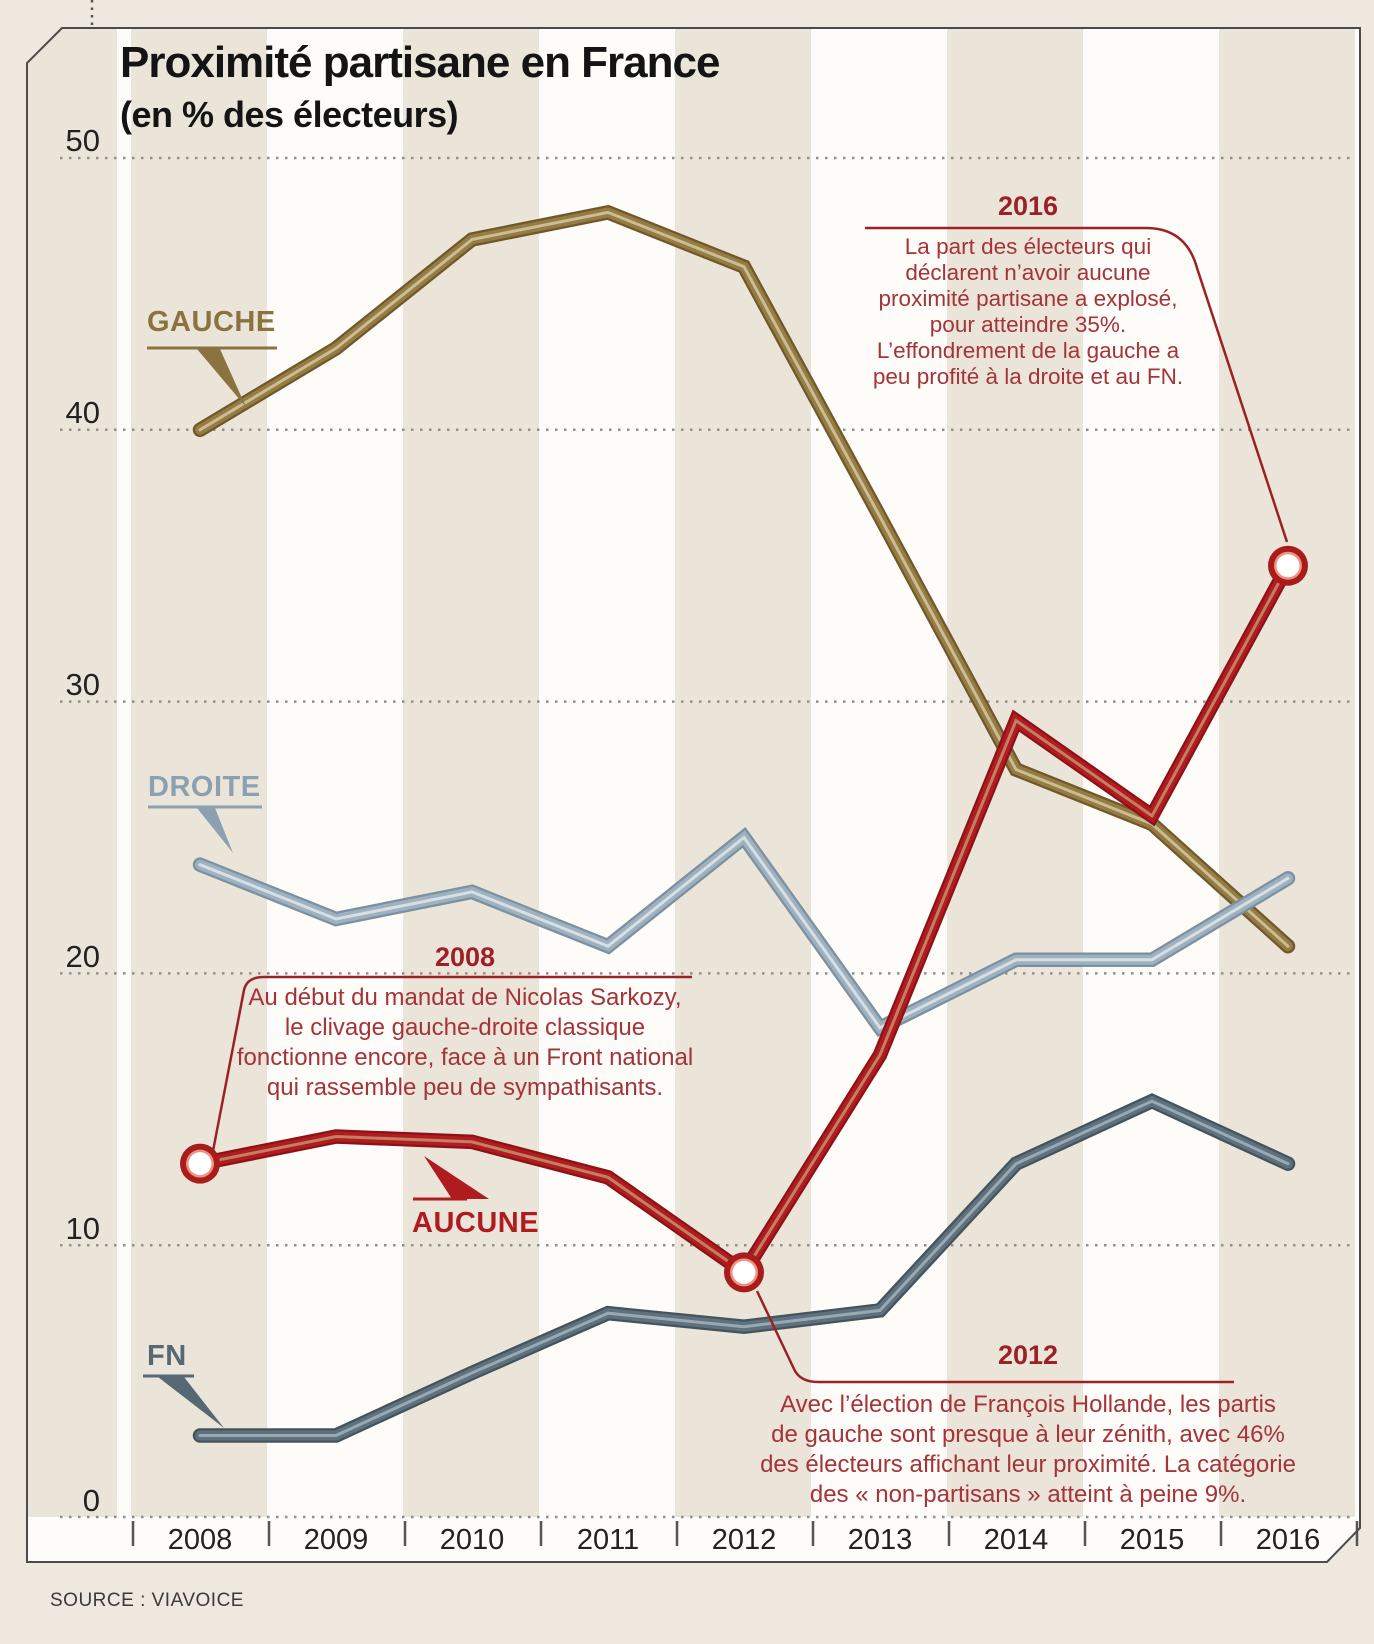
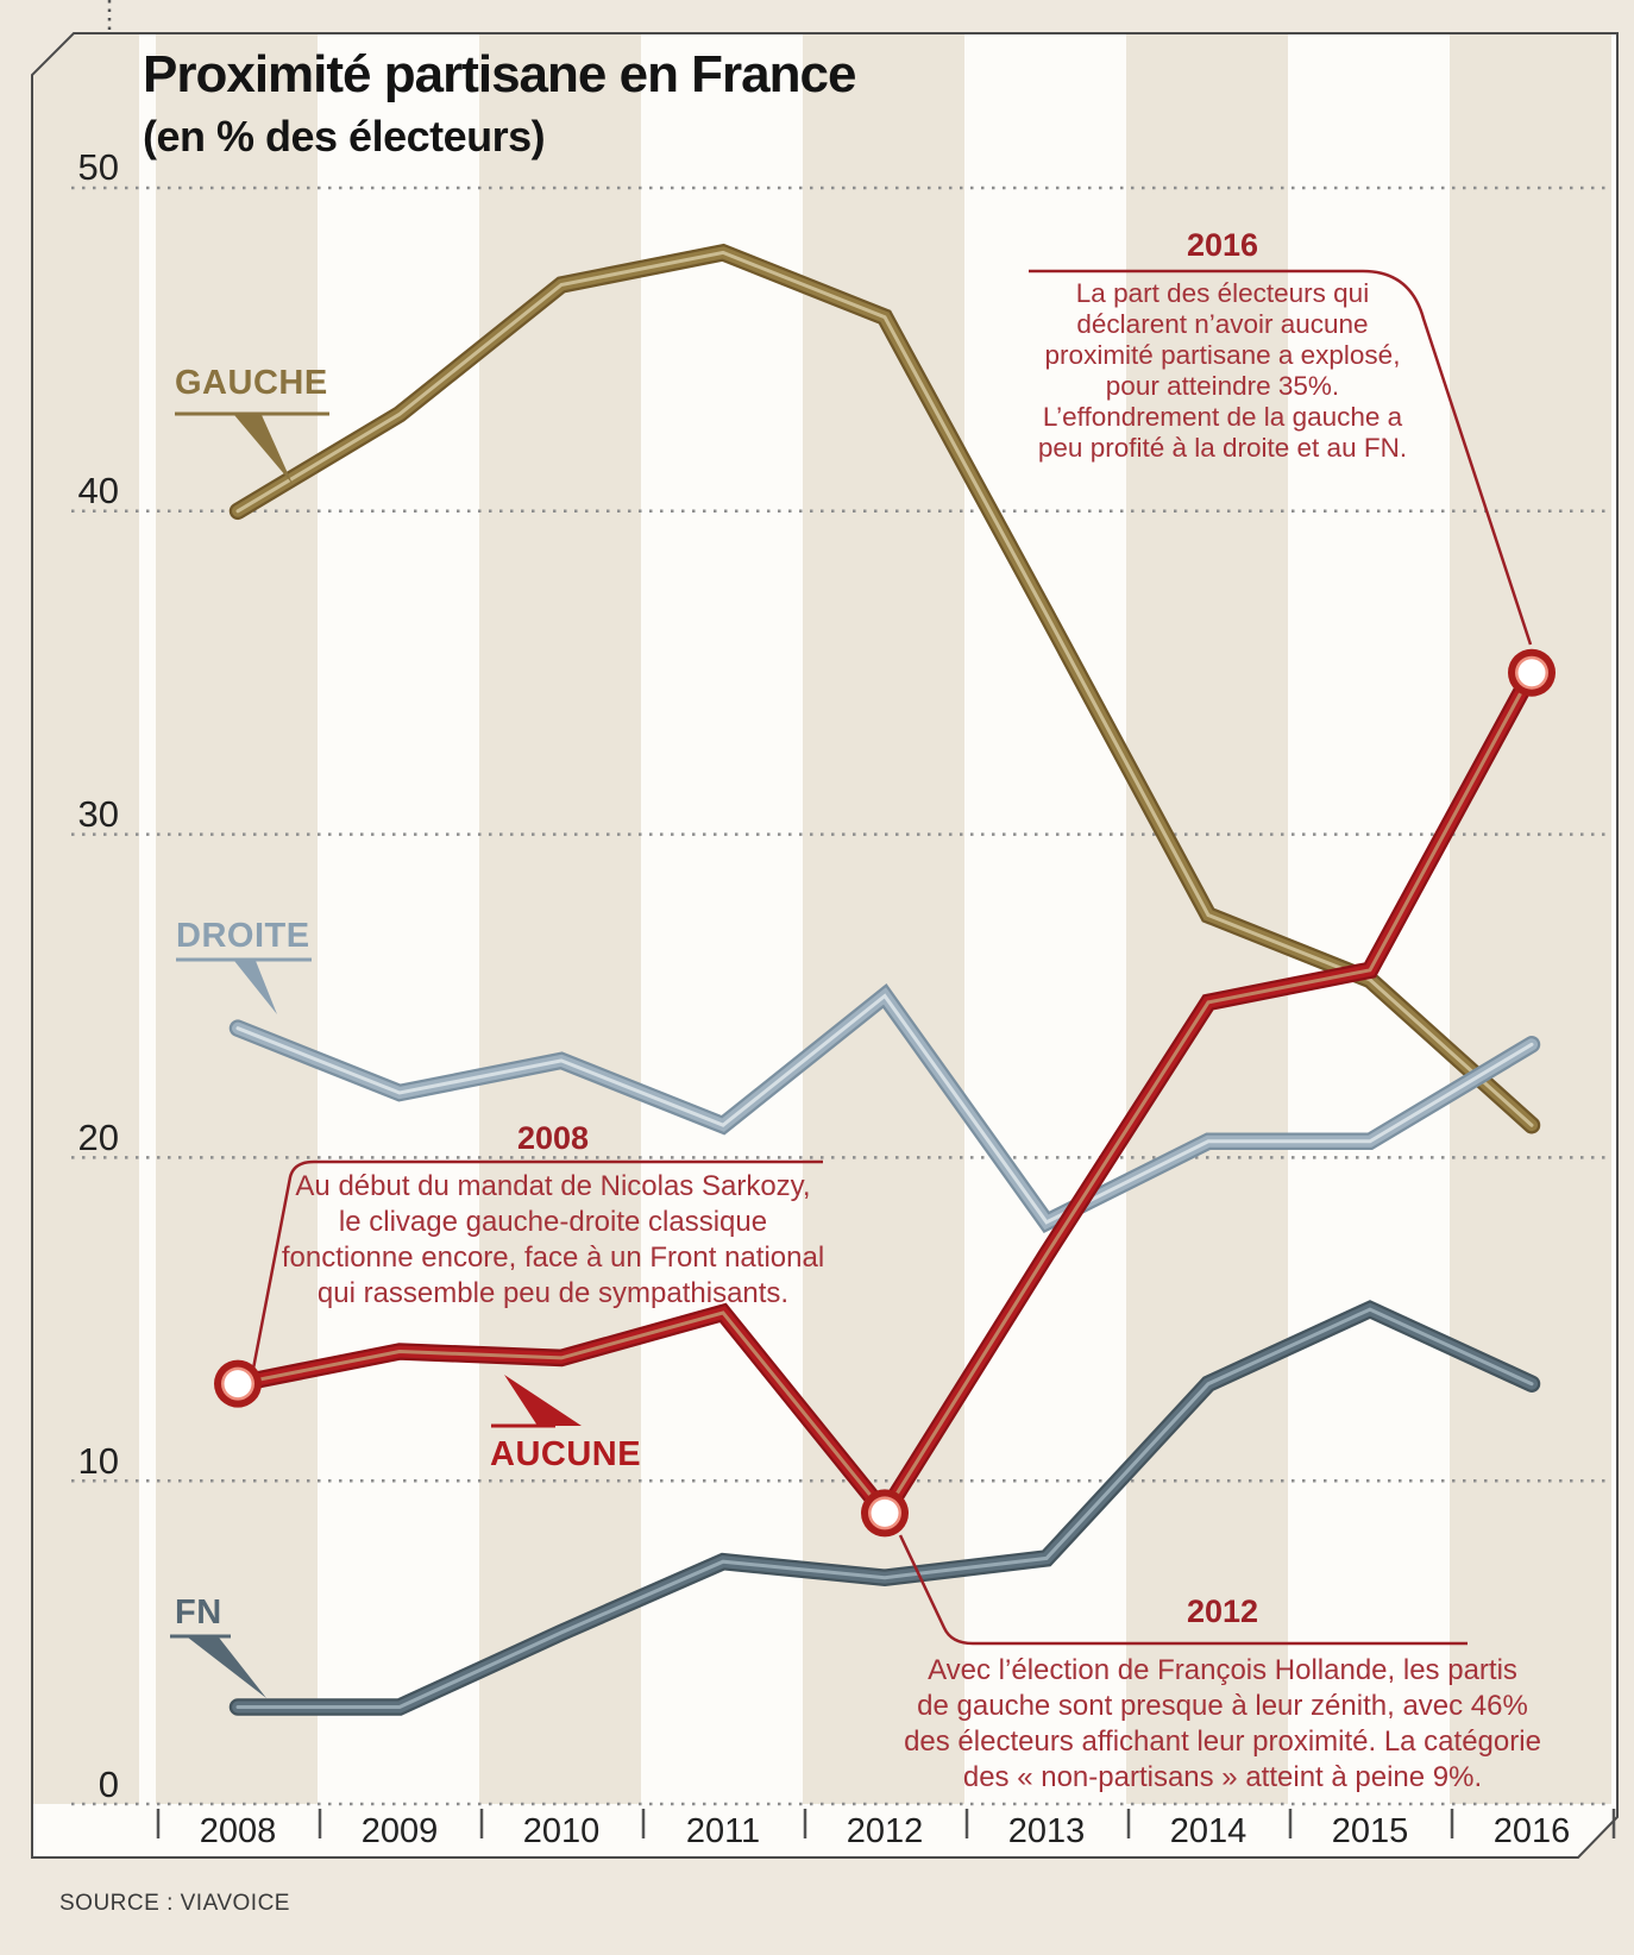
AUCUNE/2011: 12.5 -> 15.2
AUCUNE/2014: 29.3 -> 24.8
